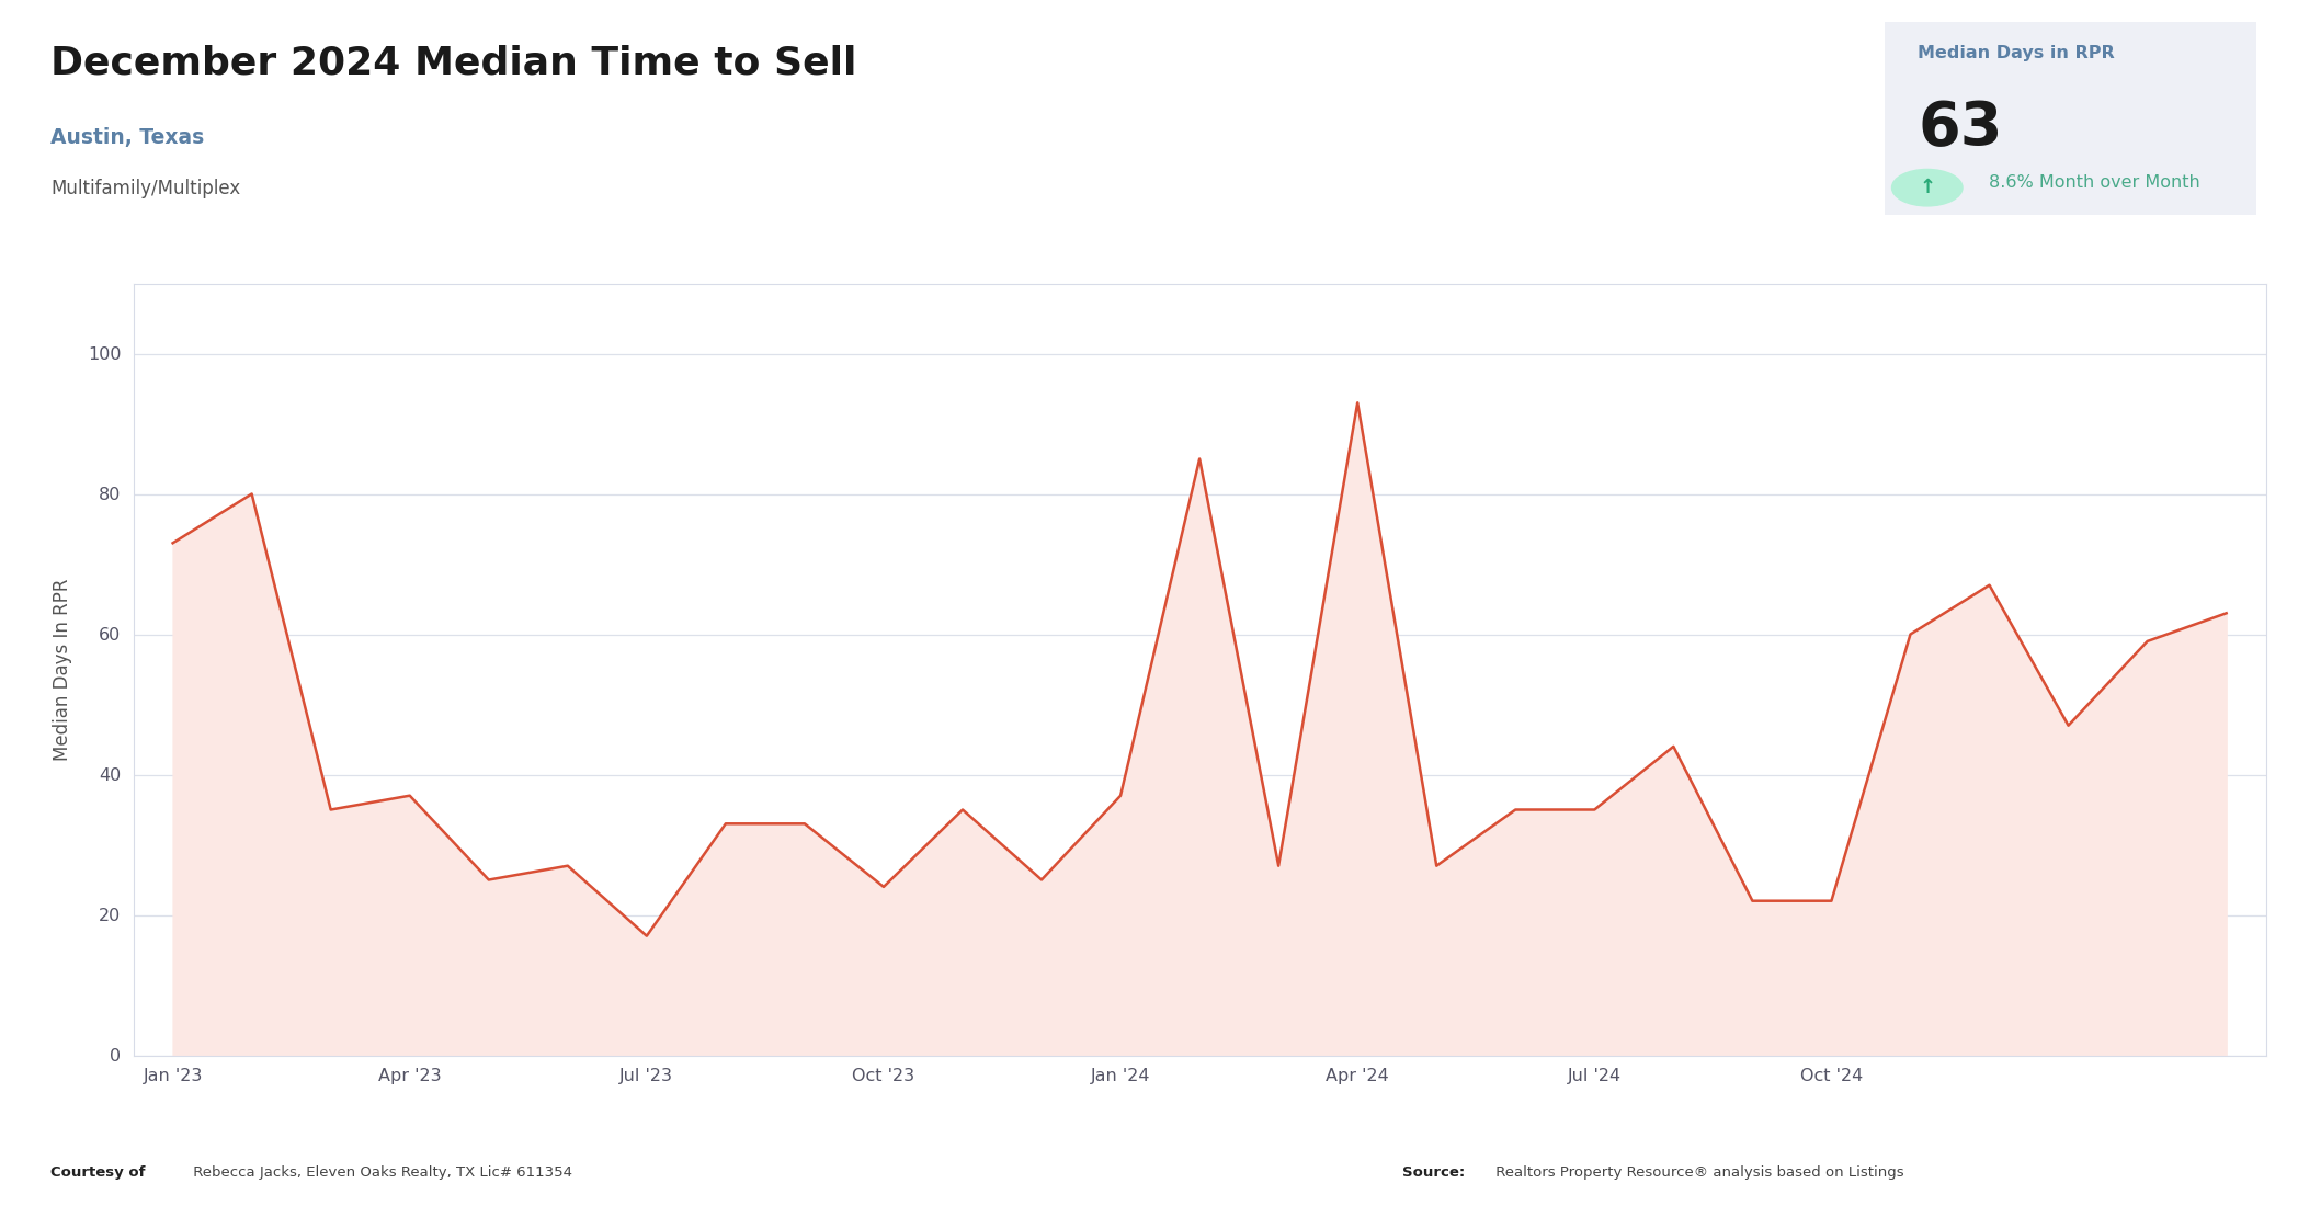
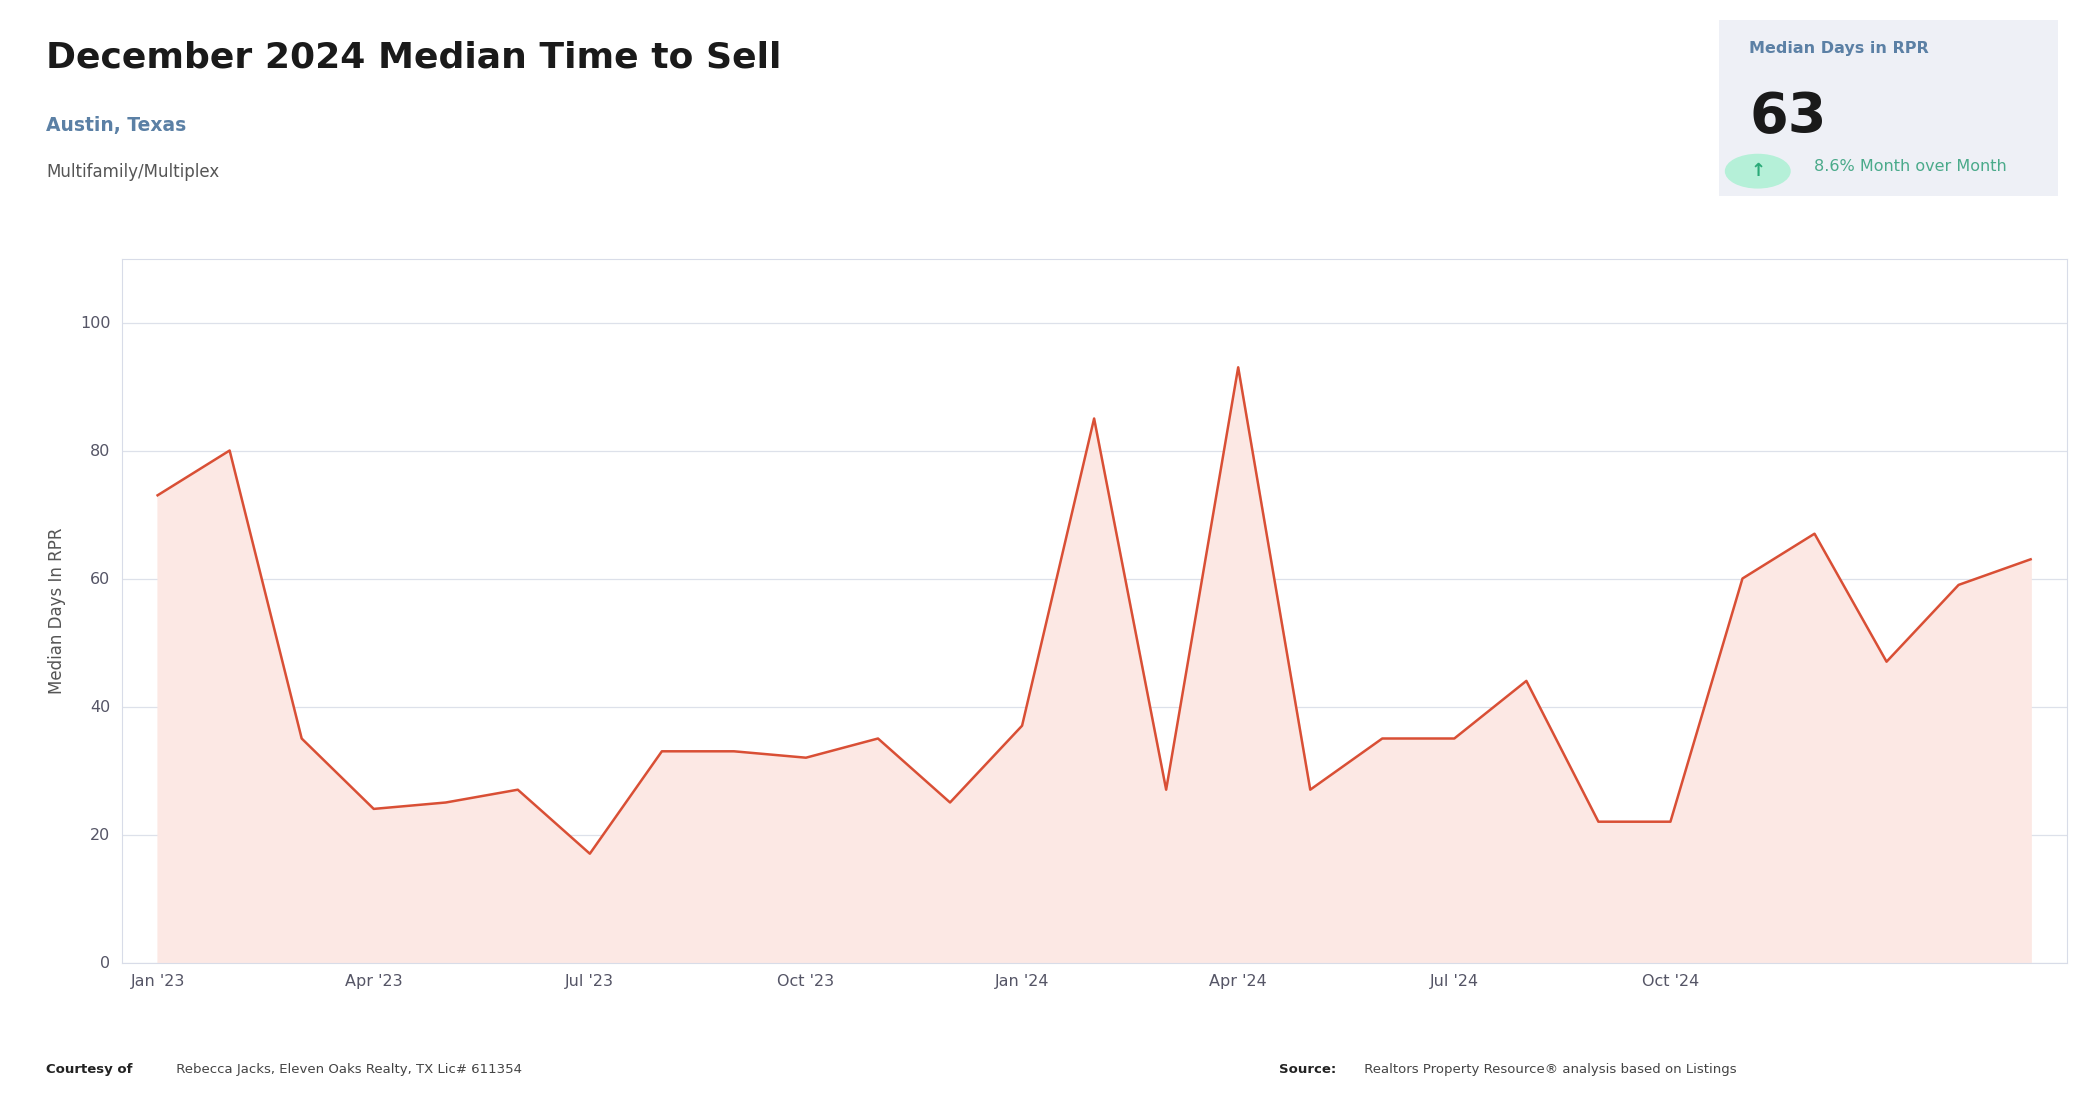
Apr '23: 37 -> 24
Oct '23: 24 -> 32
